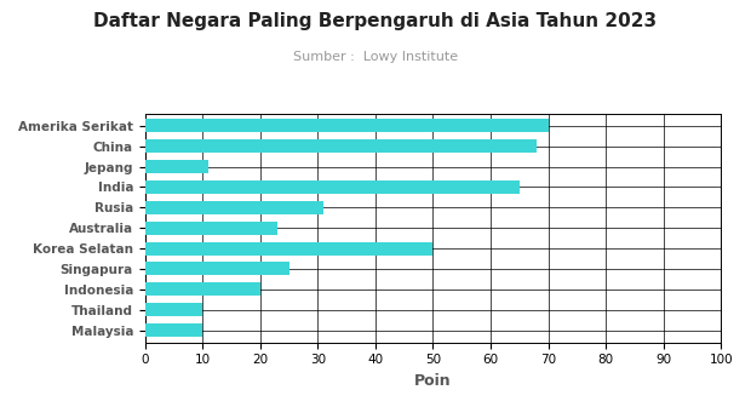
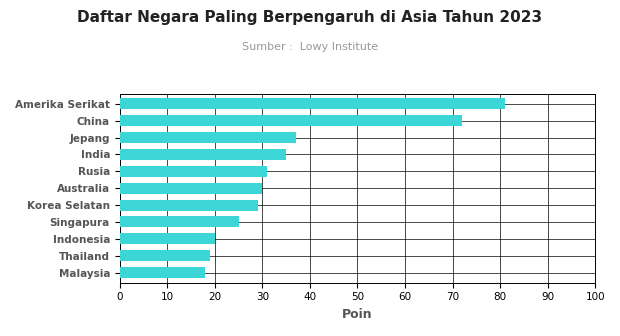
Amerika Serikat: 70 -> 81
China: 68 -> 72
Jepang: 11 -> 37
India: 65 -> 35
Australia: 23 -> 30
Korea Selatan: 50 -> 29
Thailand: 10 -> 19
Malaysia: 10 -> 18
